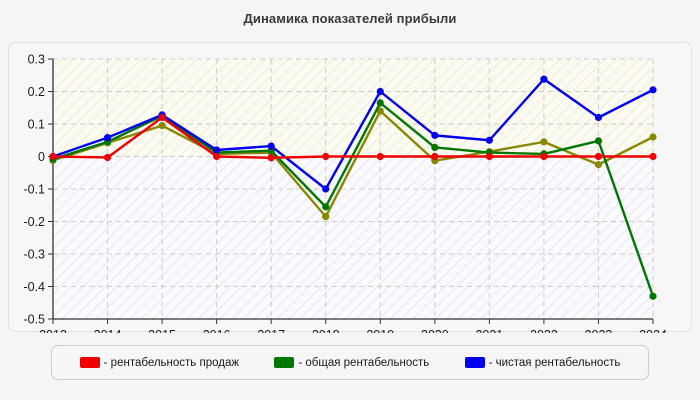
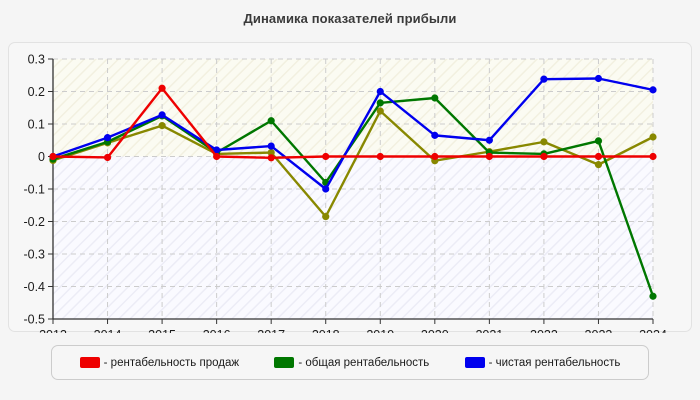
- рентабельность продаж/2015: 0.12 -> 0.21
- общая рентабельность/2017: 0.02 -> 0.11
- общая рентабельность/2018: -0.15 -> -0.08
- общая рентабельность/2020: 0.03 -> 0.18
- чистая рентабельность/2023: 0.12 -> 0.24
